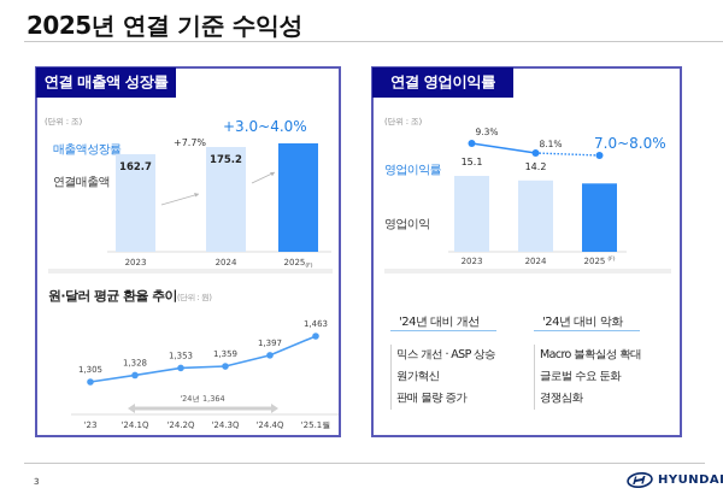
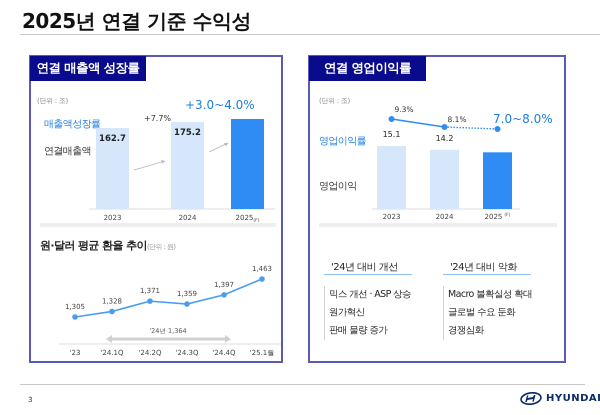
원·달러 평균 환율 추이/'24.2Q: 1,353 -> 1,371
